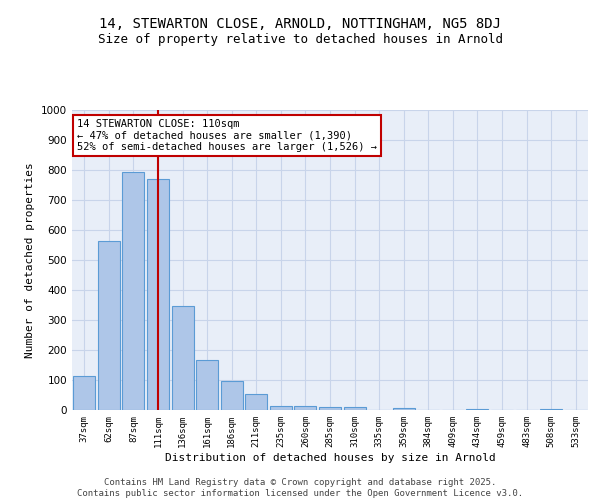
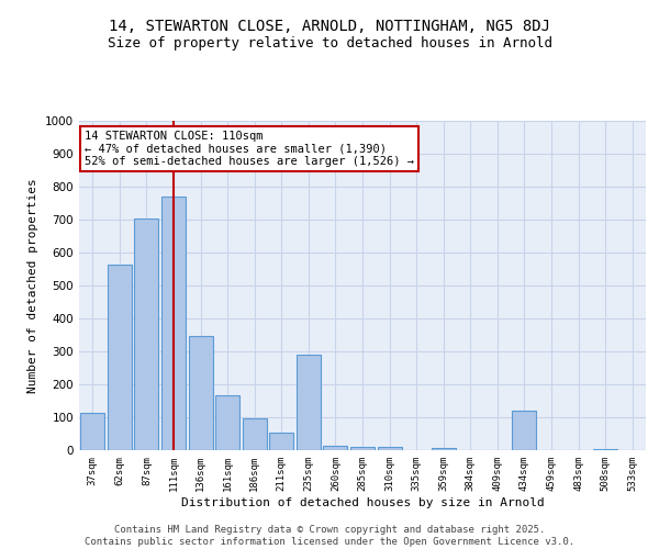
87sqm: 793 -> 705
235sqm: 15 -> 290
434sqm: 5 -> 120
